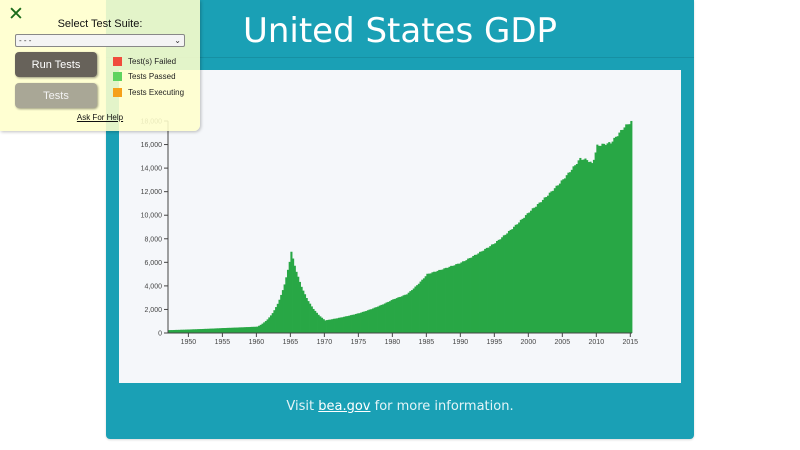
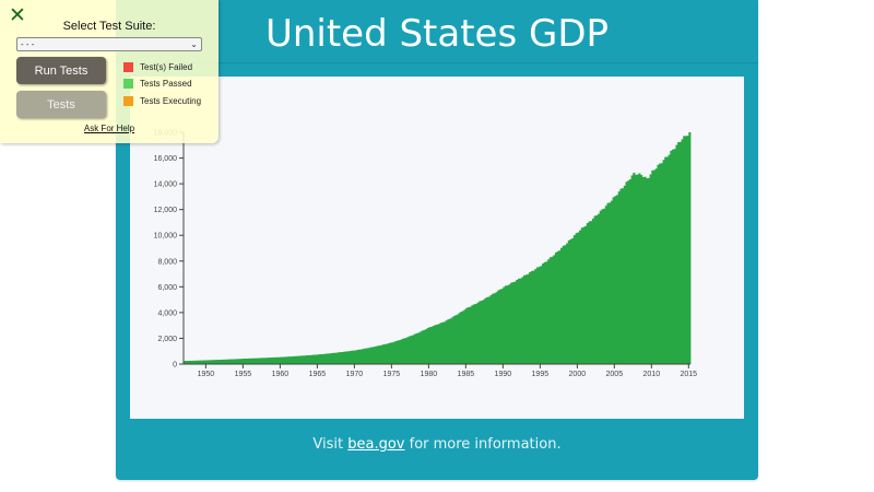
1965: 6900 -> 700
1985: 5000 -> 4300
2010: 15900 -> 15000
